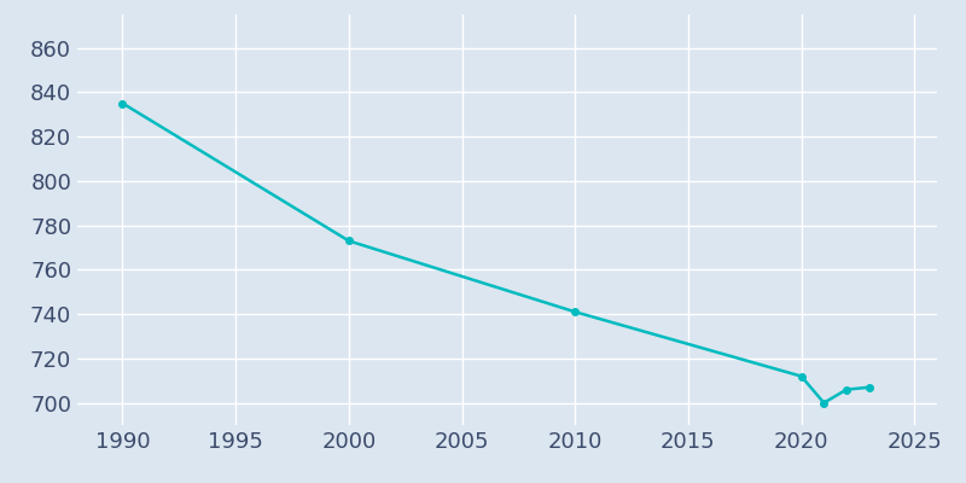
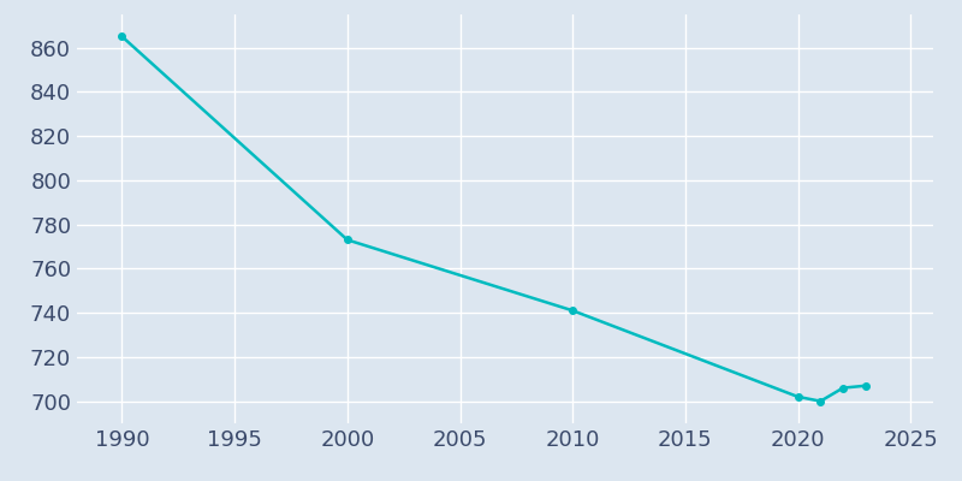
1990: 835 -> 865
2020: 712 -> 702
